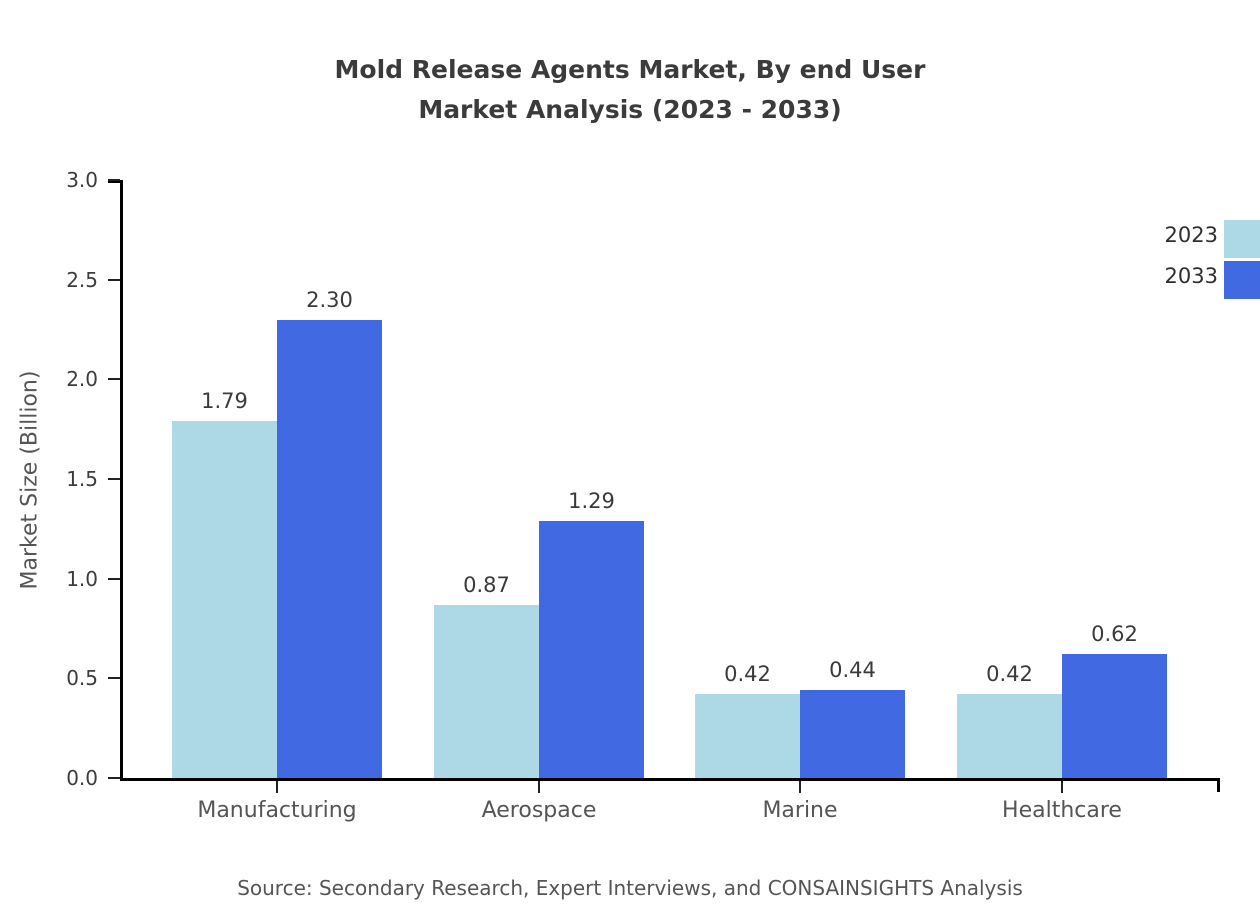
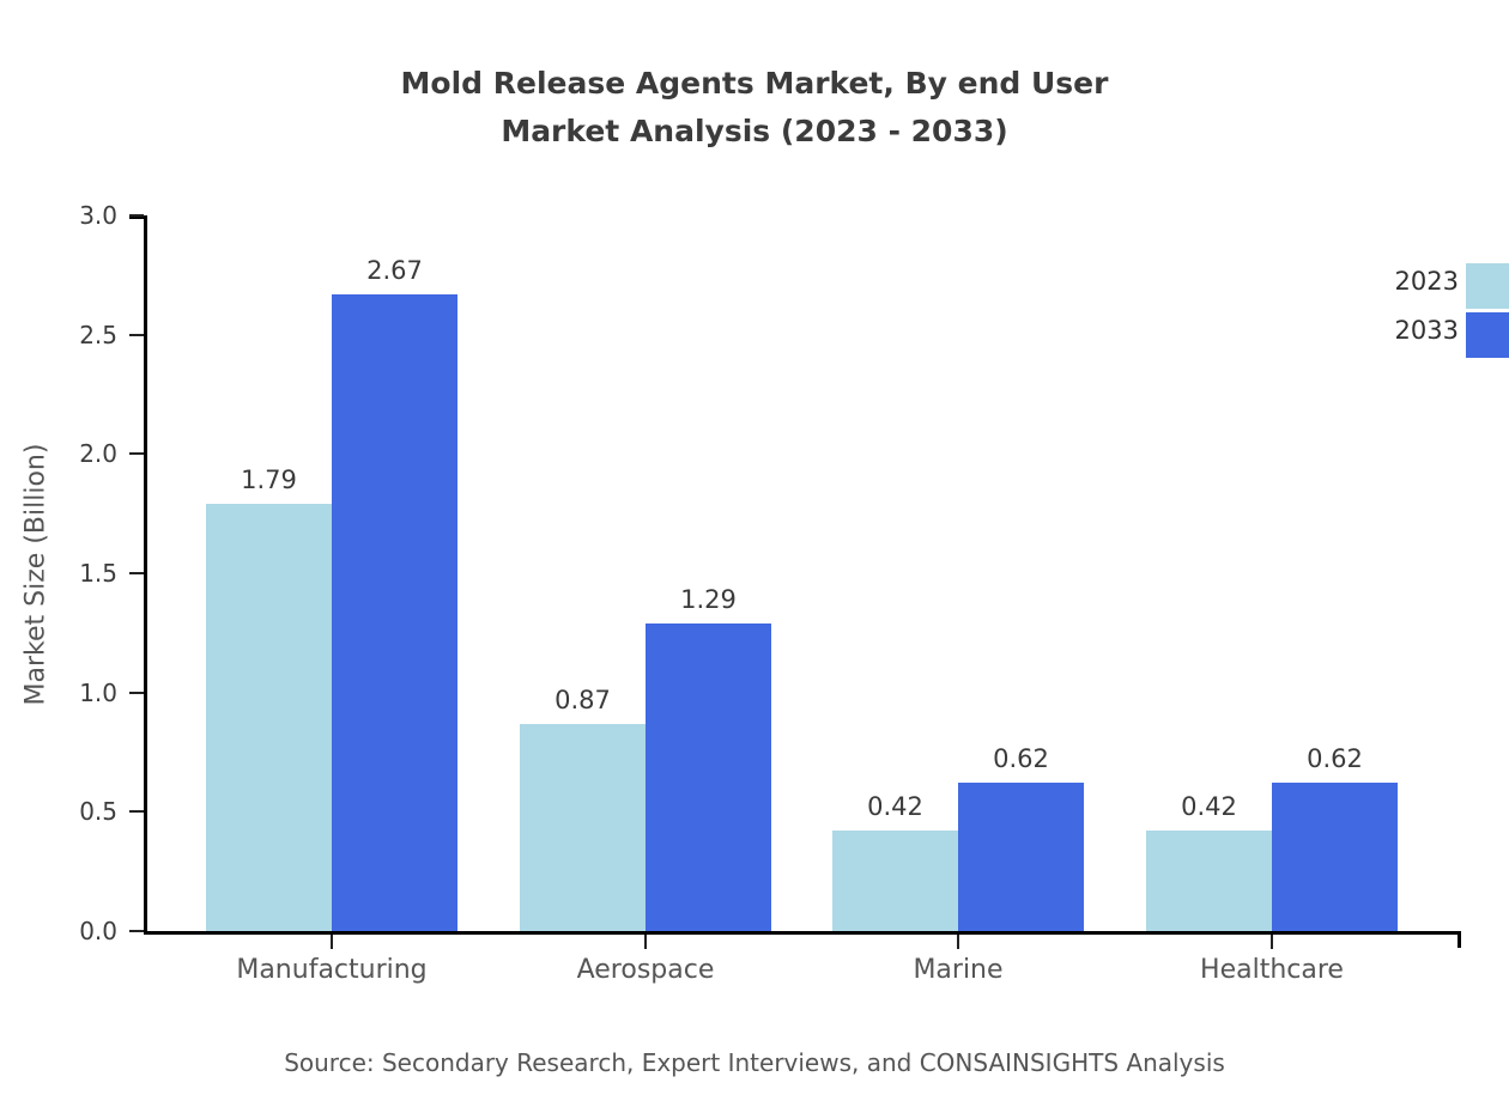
2033/Manufacturing: 2.30 -> 2.67
2033/Marine: 0.44 -> 0.62
